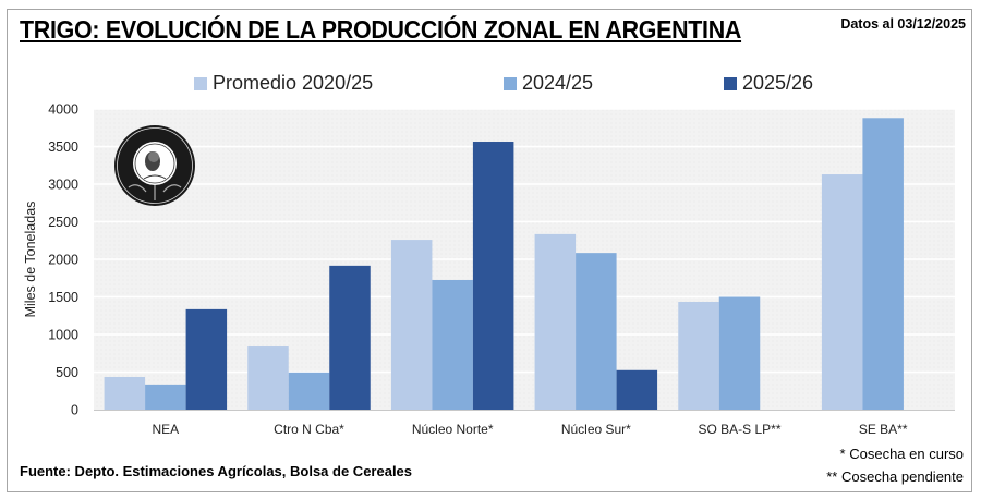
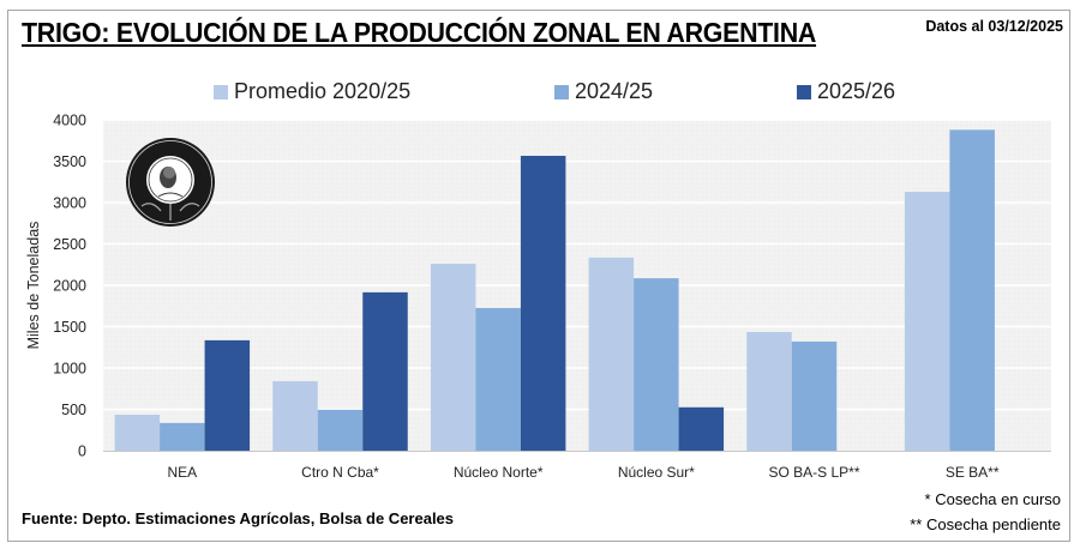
2024/25/SO BA-S LP**: 1500 -> 1300
